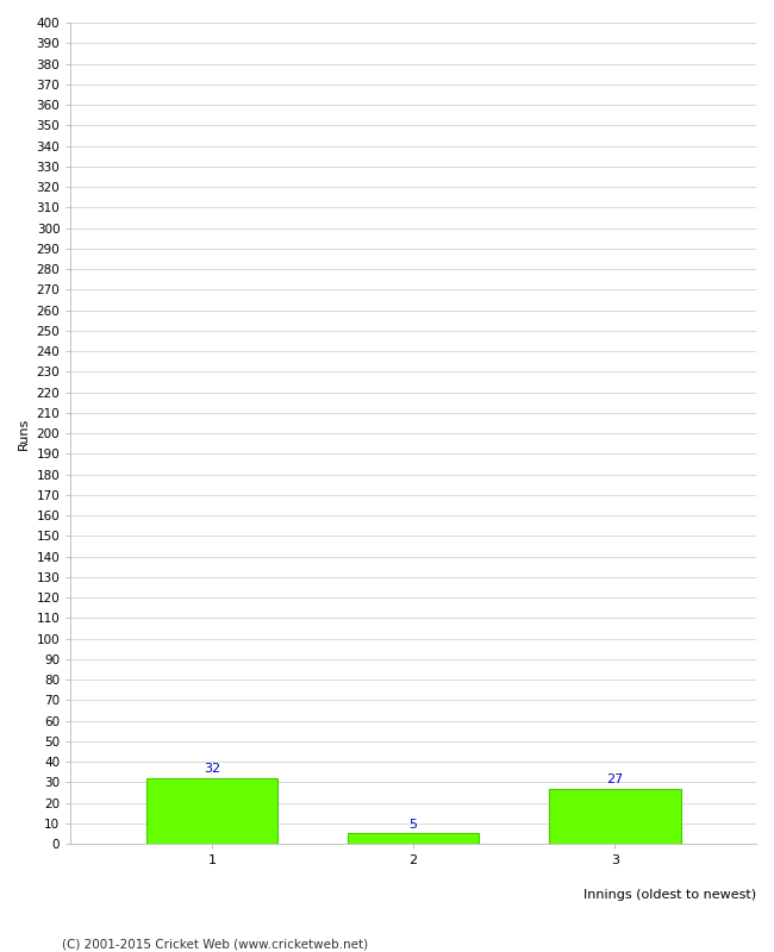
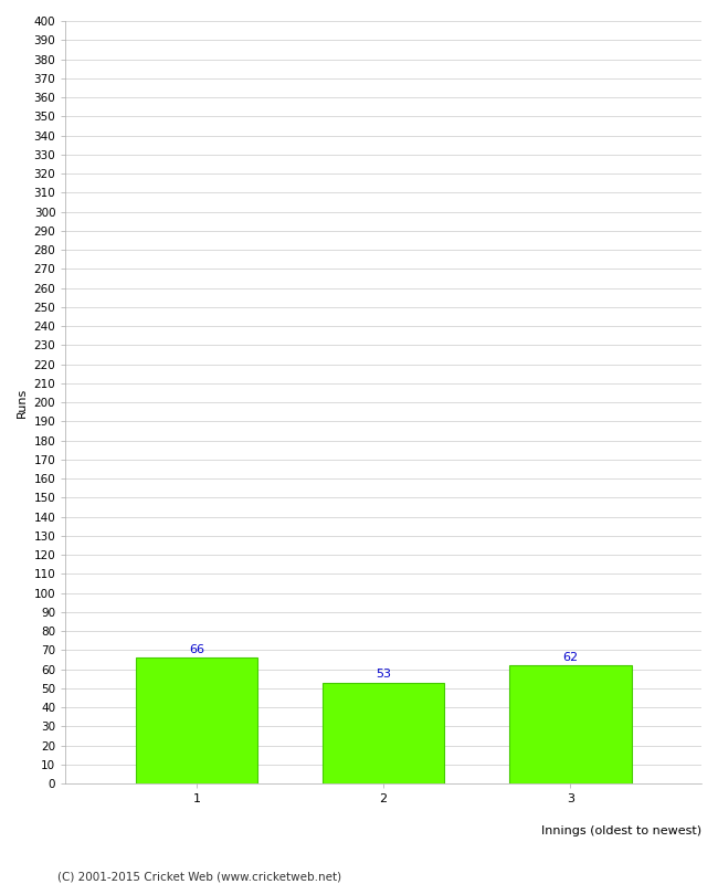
1: 32 -> 66
2: 5 -> 53
3: 27 -> 62
